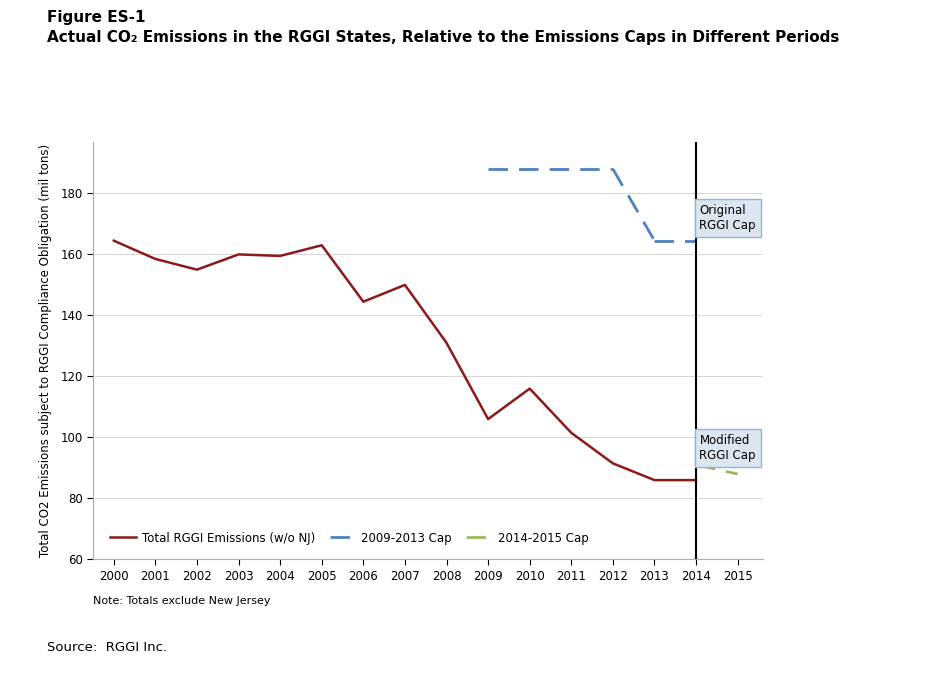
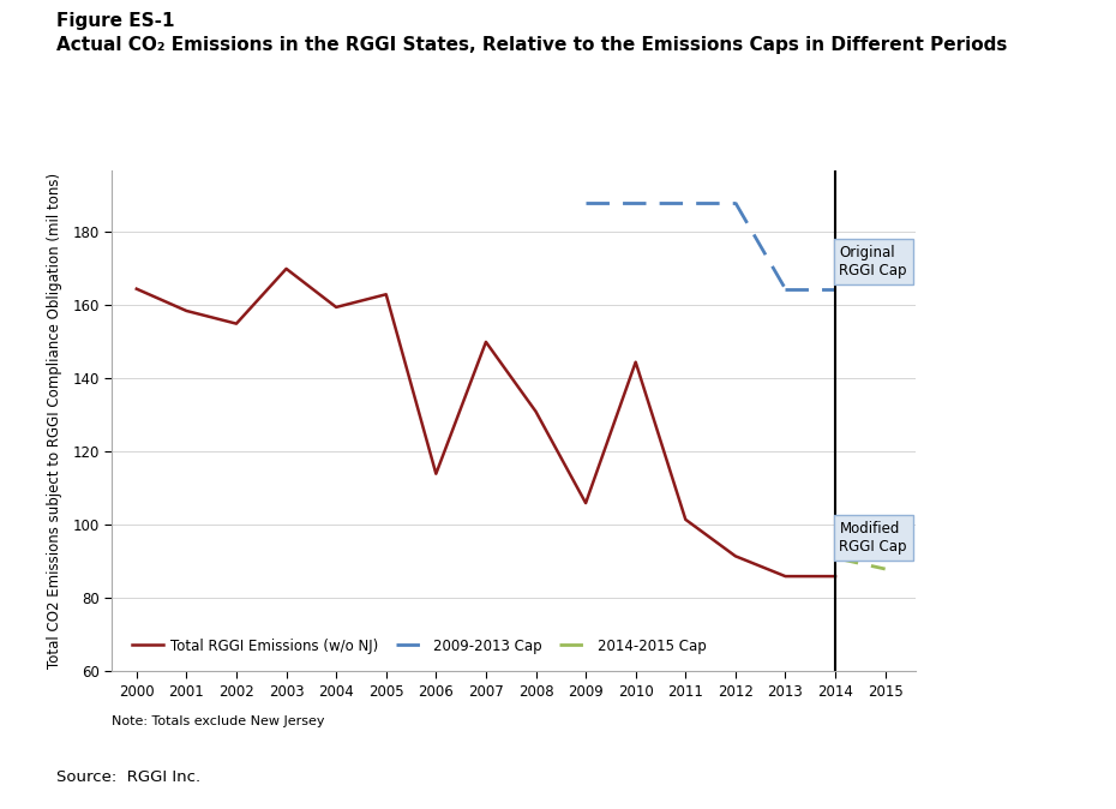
2003: 160.0 -> 170.0
2006: 144.5 -> 114.0
2010: 116.0 -> 144.5
